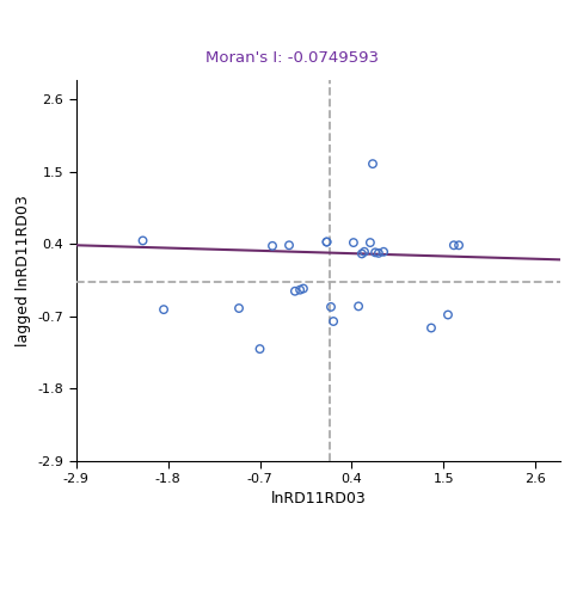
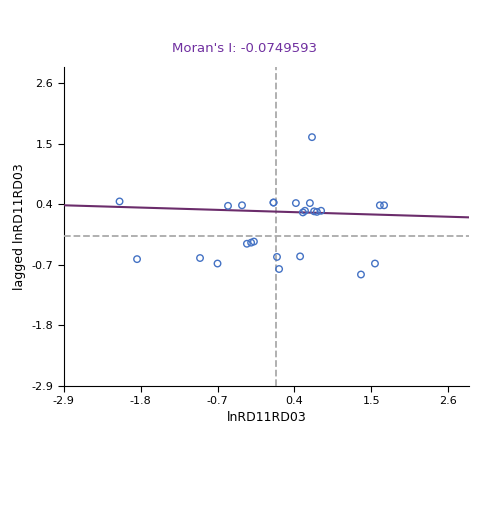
-0.7: -1.20 -> -0.68
